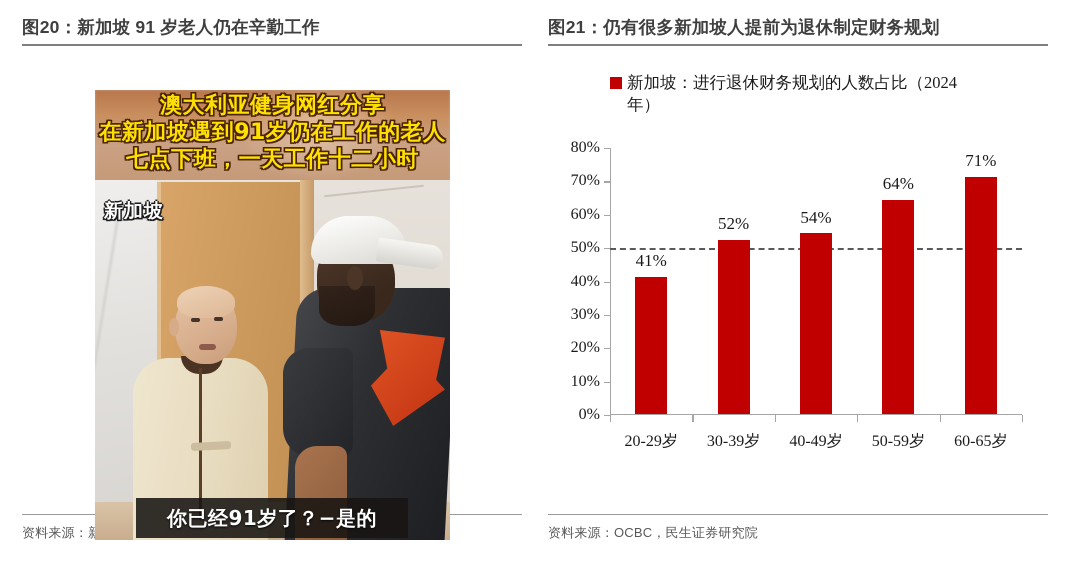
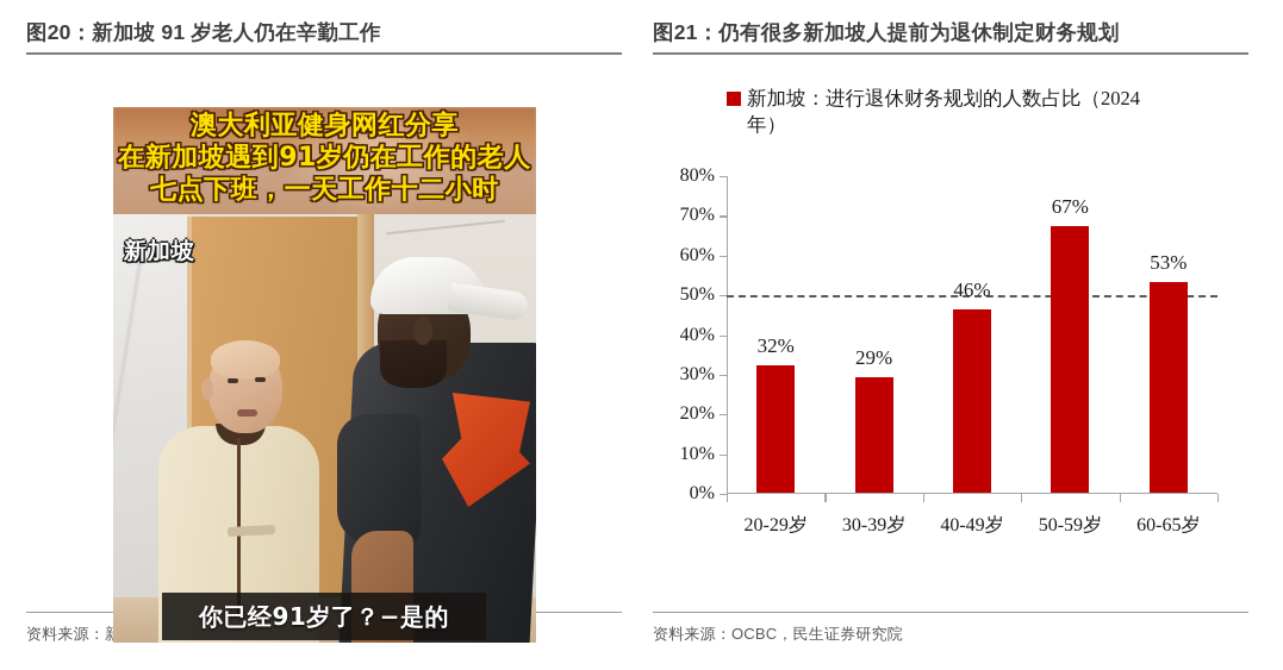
20-29岁: 41% -> 32%
30-39岁: 52% -> 29%
40-49岁: 54% -> 46%
50-59岁: 64% -> 67%
60-65岁: 71% -> 53%
